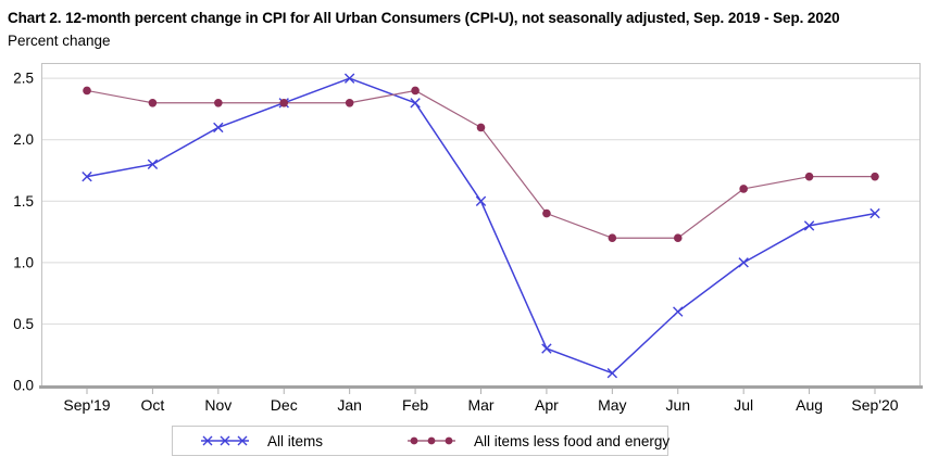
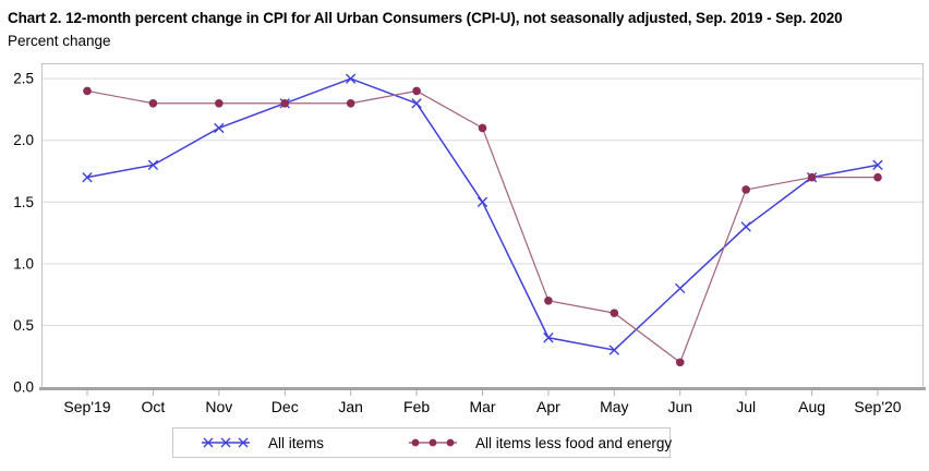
All items/Apr: 0.3 -> 0.4
All items less food and energy/Apr: 1.4 -> 0.7
All items/May: 0.1 -> 0.3
All items less food and energy/May: 1.2 -> 0.6
All items/Jun: 0.6 -> 0.8
All items less food and energy/Jun: 1.2 -> 0.2
All items/Jul: 1.0 -> 1.3
All items/Aug: 1.3 -> 1.7
All items/Sep'20: 1.4 -> 1.8
